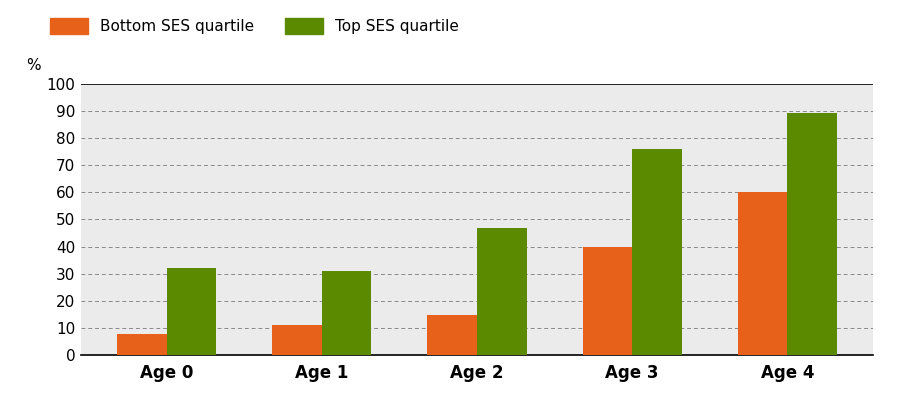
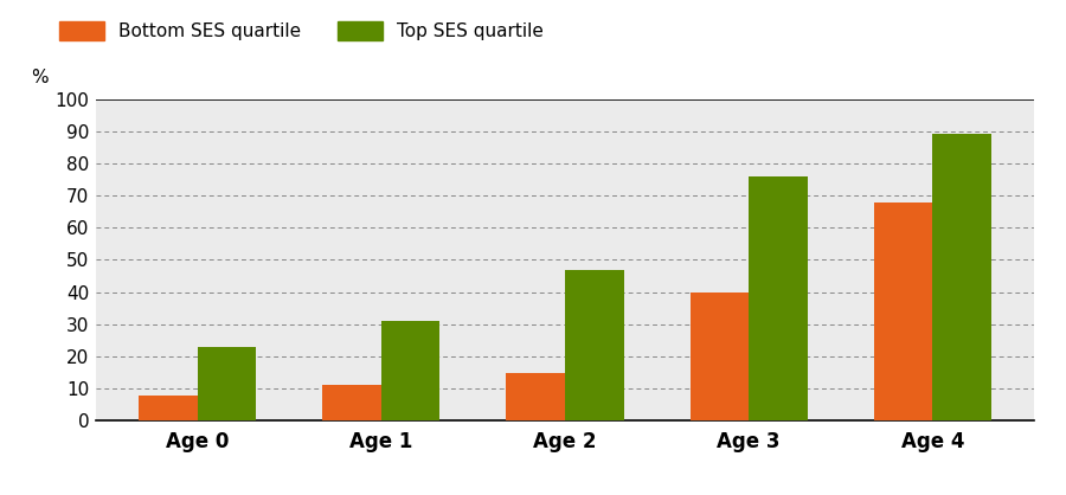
Top SES quartile/Age 0: 32 -> 23
Bottom SES quartile/Age 4: 60 -> 68
